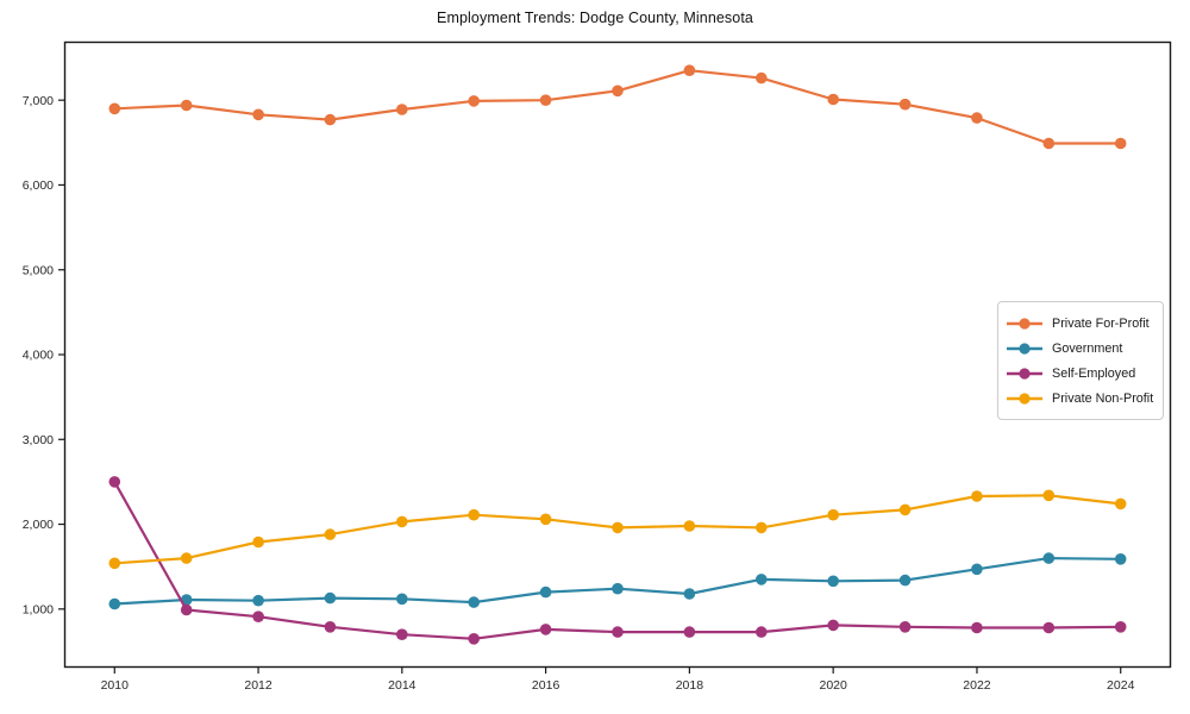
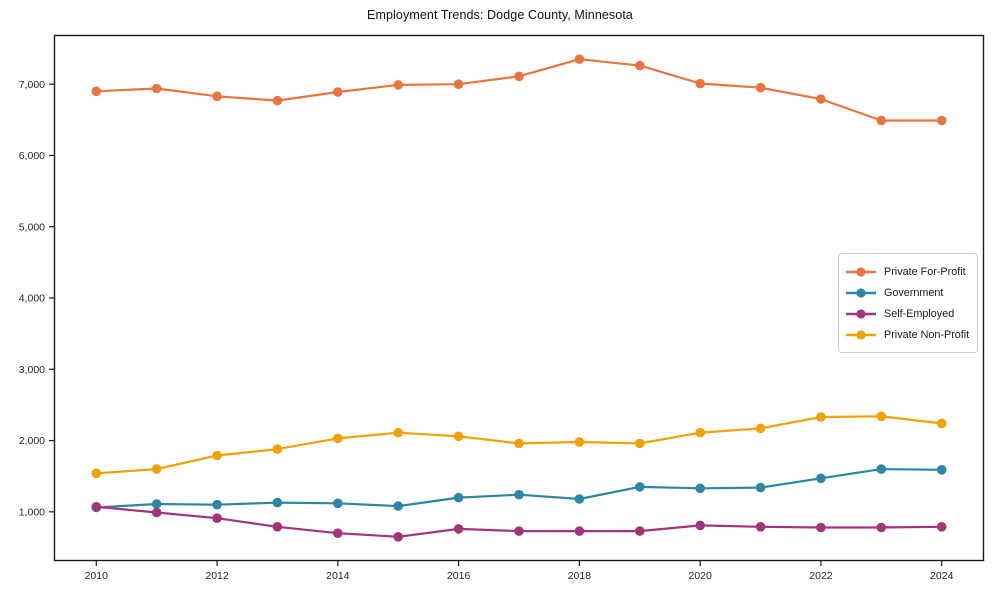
Self-Employed/2010: 2500 -> 1100
